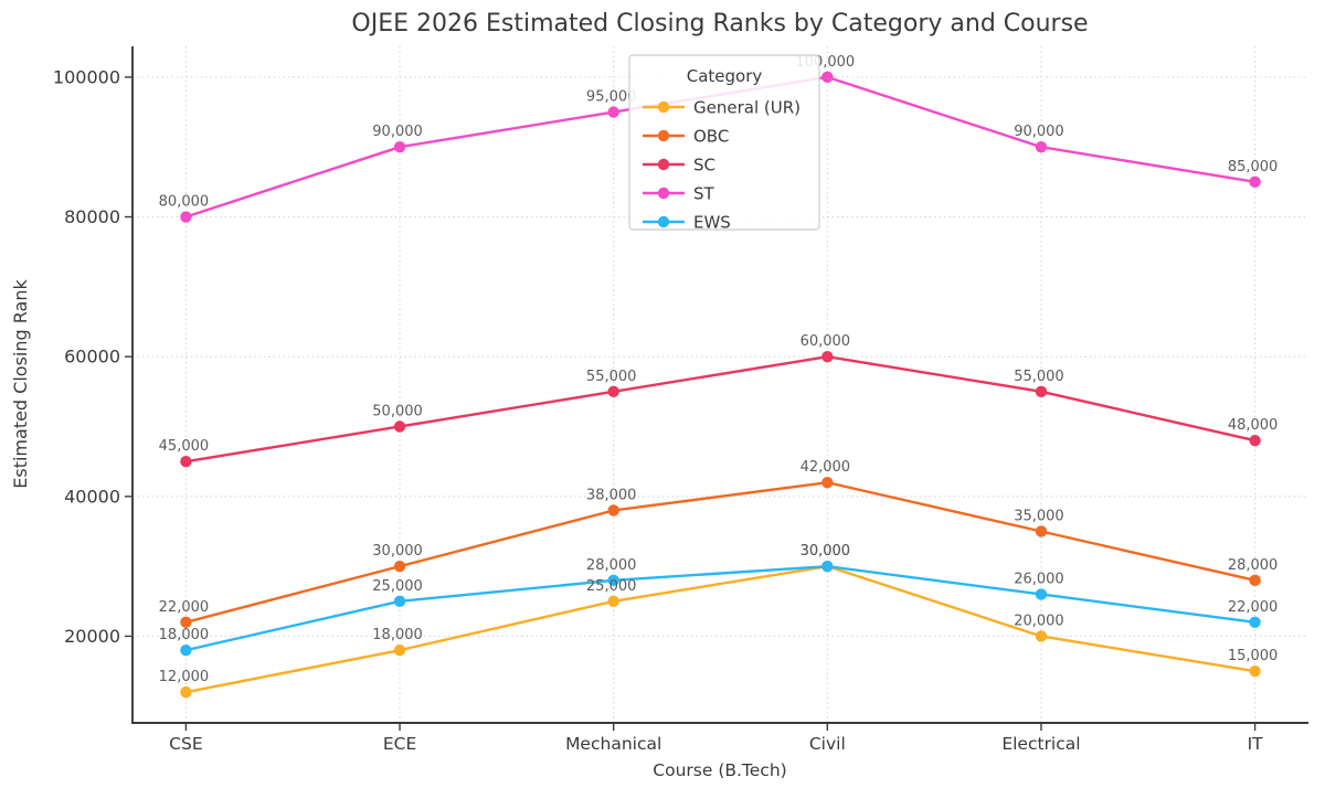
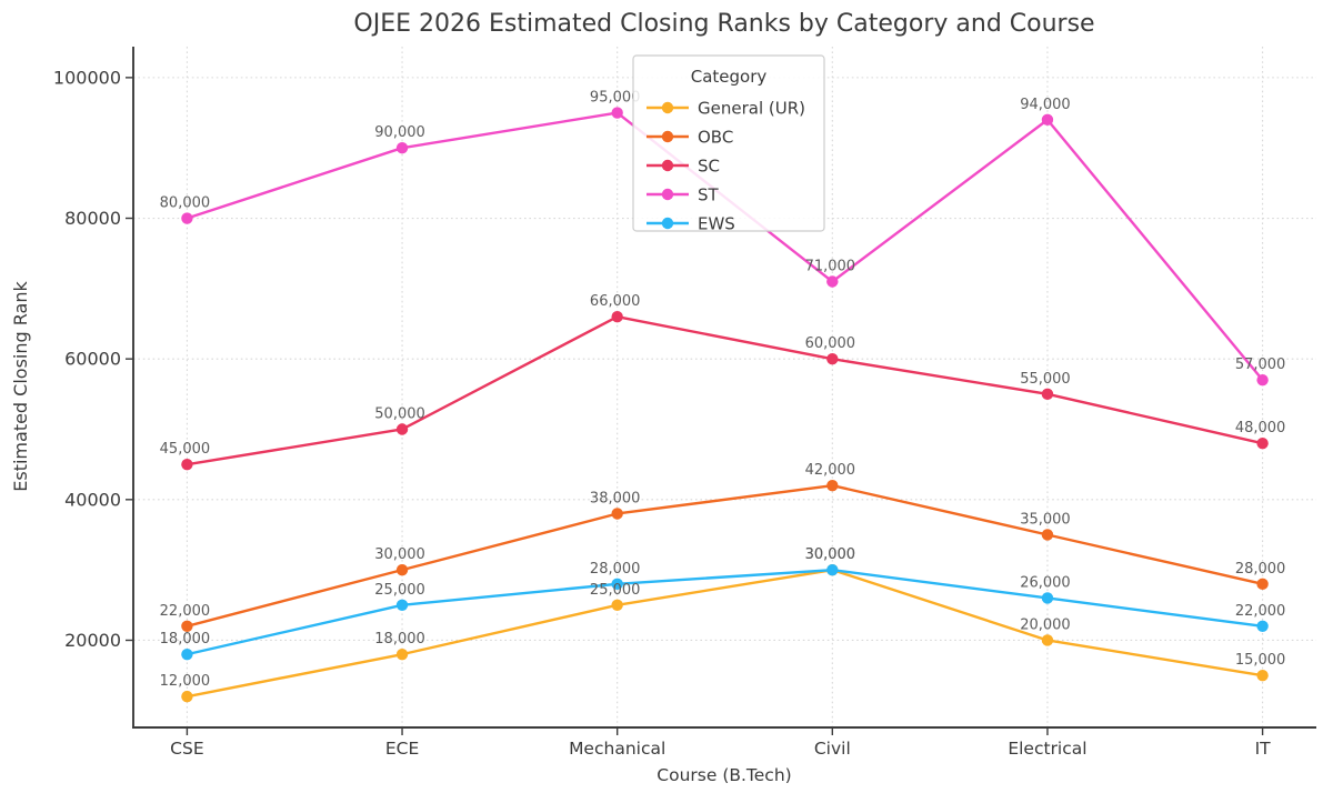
SC/Mechanical: 55,000 -> 66,000
ST/Civil: 100,000 -> 71,000
ST/Electrical: 90,000 -> 94,000
ST/IT: 85,000 -> 57,000
